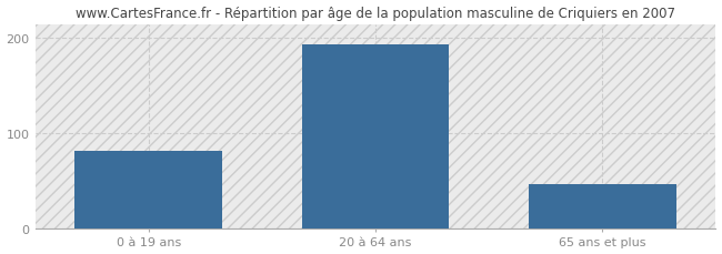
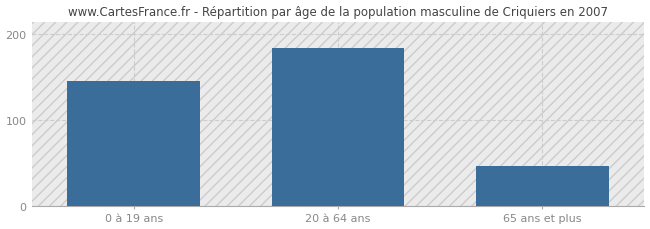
0 à 19 ans: 82 -> 146
20 à 64 ans: 193 -> 184
